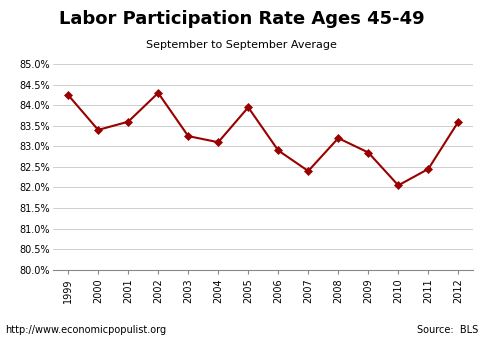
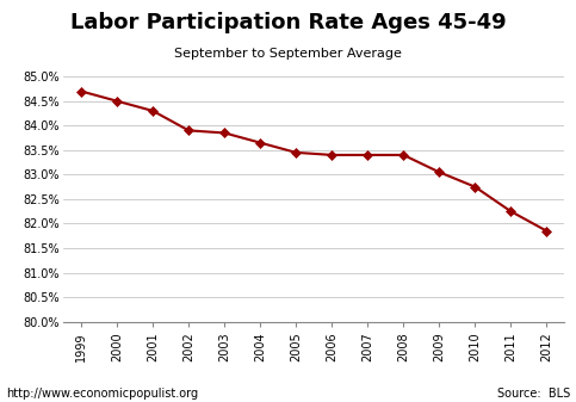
1999: 84.25% -> 84.70%
2000: 83.40% -> 84.50%
2001: 83.60% -> 84.30%
2002: 84.30% -> 83.90%
2003: 83.25% -> 83.85%
2004: 83.10% -> 83.65%
2005: 83.95% -> 83.45%
2006: 82.90% -> 83.40%
2007: 82.40% -> 83.40%
2008: 83.20% -> 83.40%
2009: 82.85% -> 83.05%
2010: 82.05% -> 82.75%
2011: 82.45% -> 82.25%
2012: 83.60% -> 81.85%
